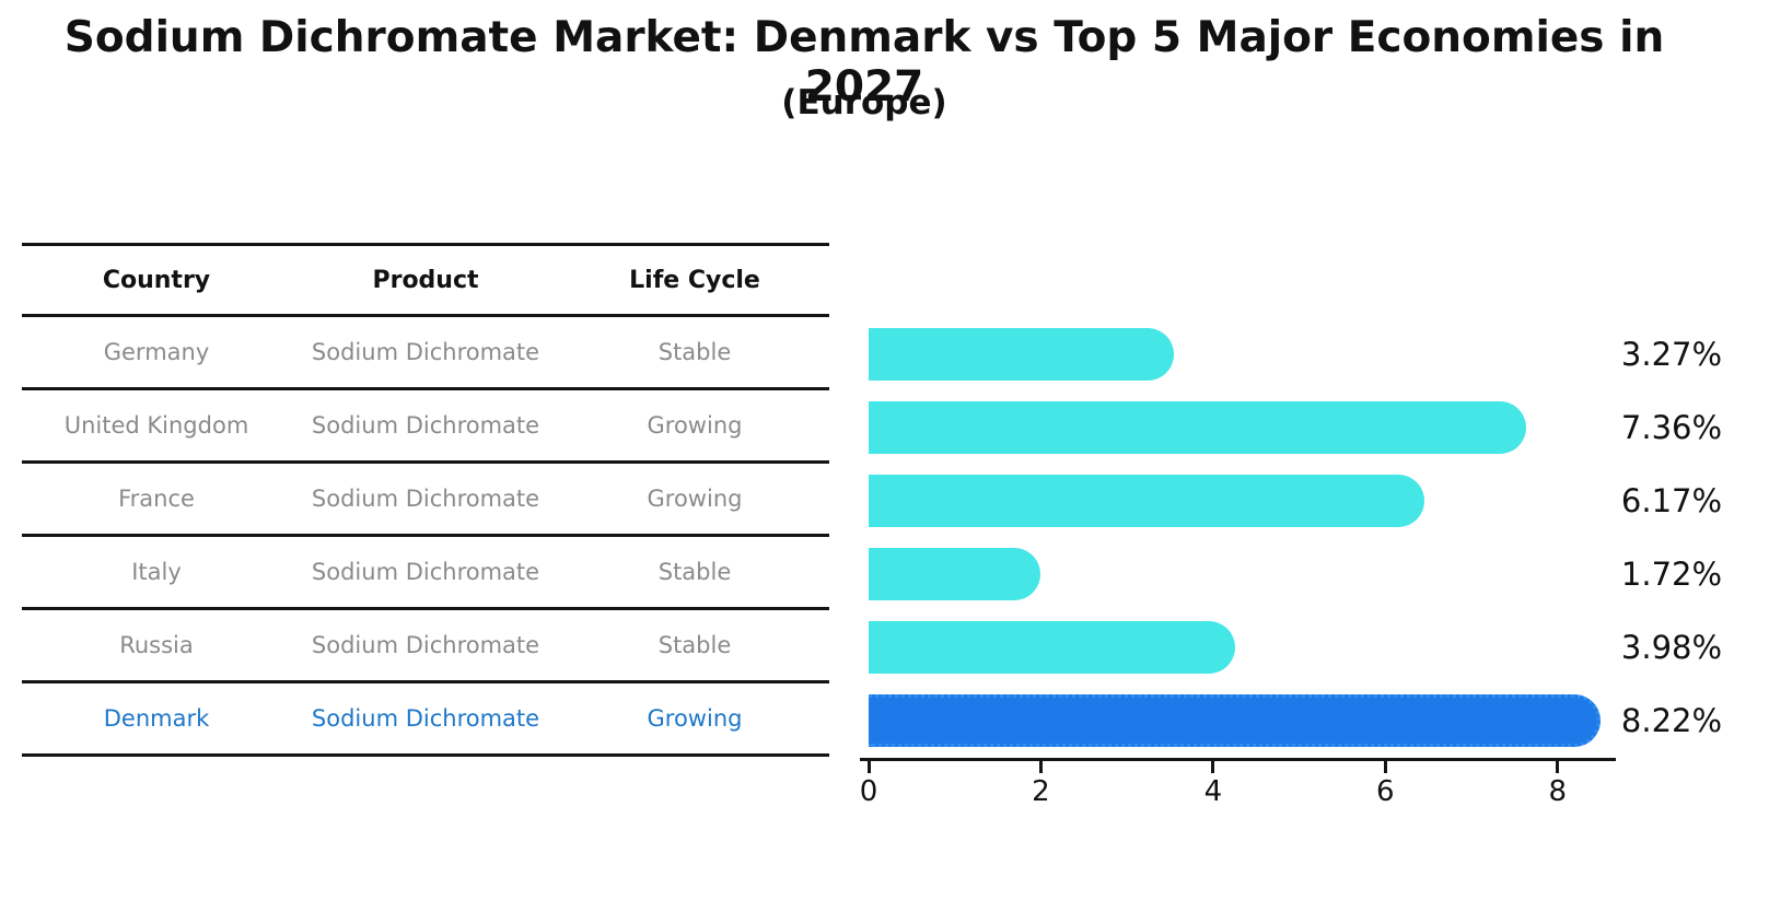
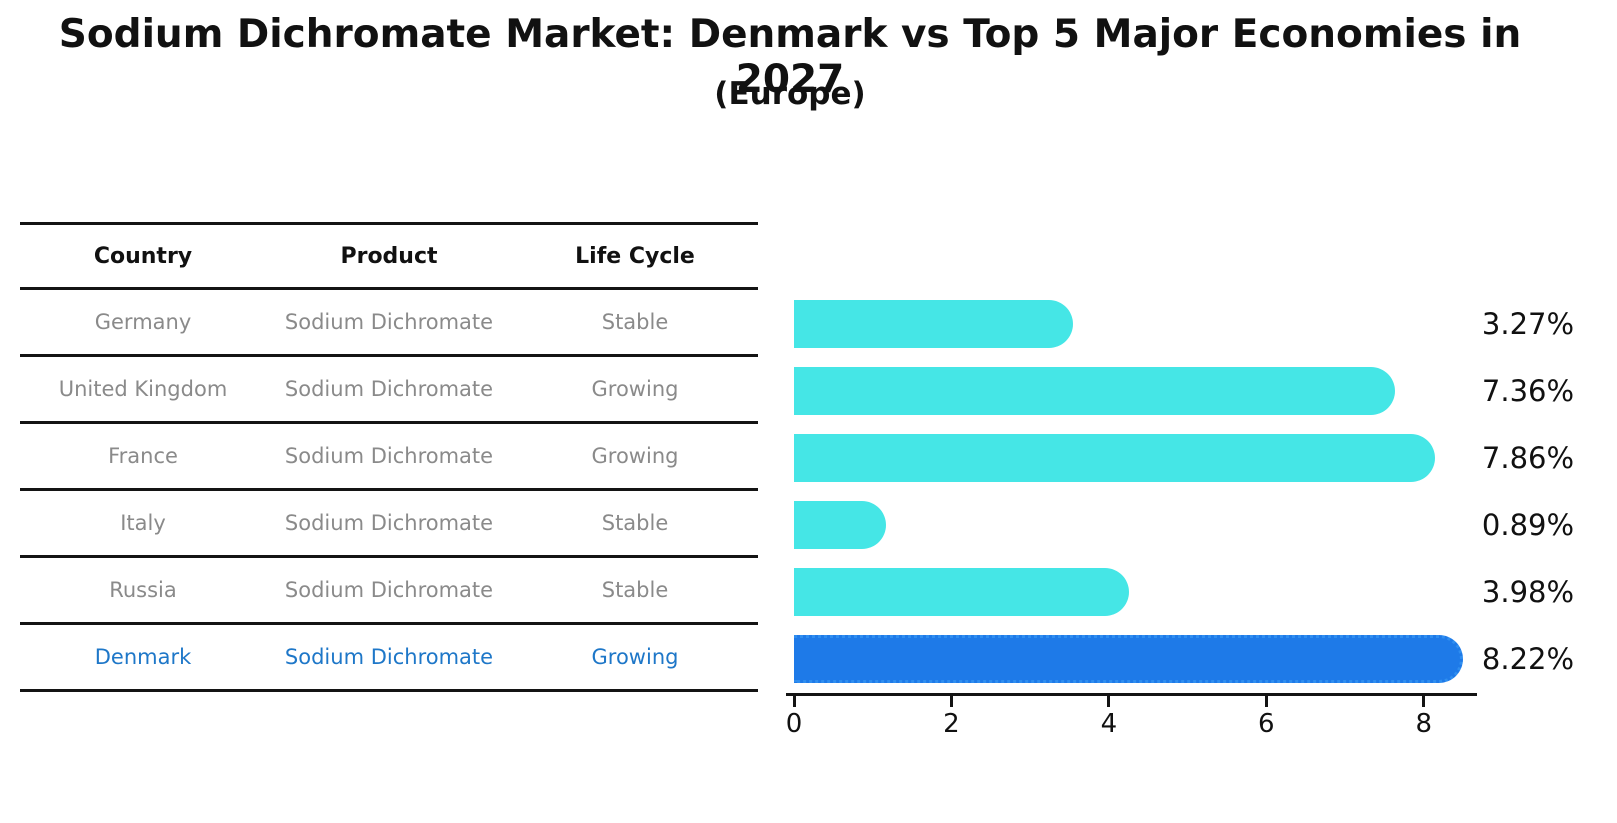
France: 6.17% -> 7.86%
Italy: 1.72% -> 0.89%
